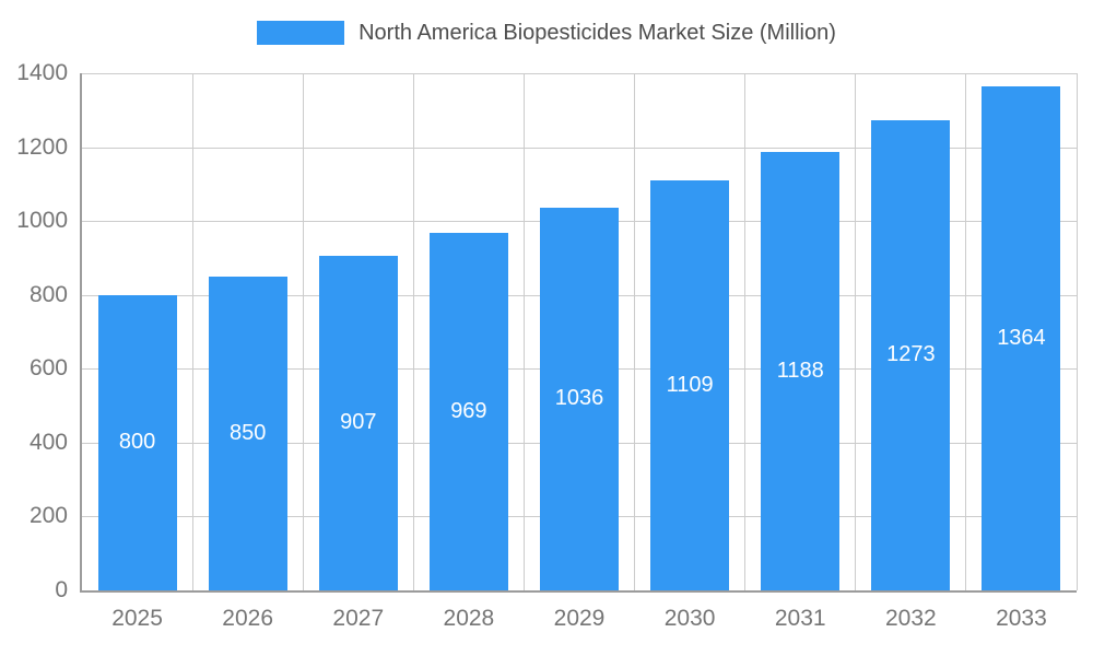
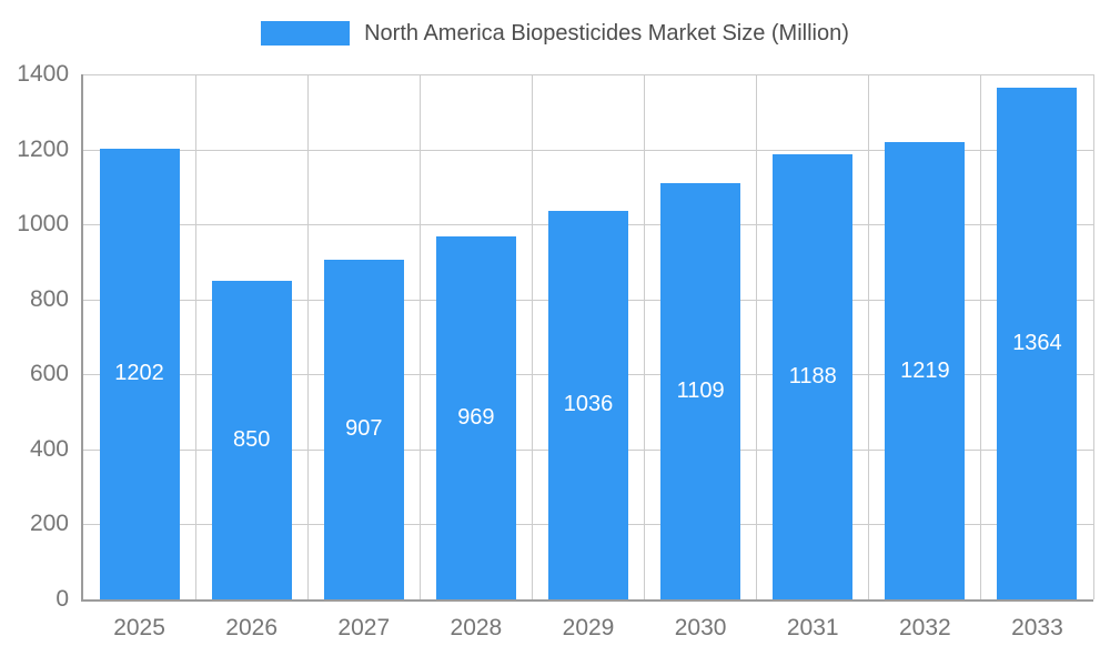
2025: 800 -> 1202
2032: 1273 -> 1219
